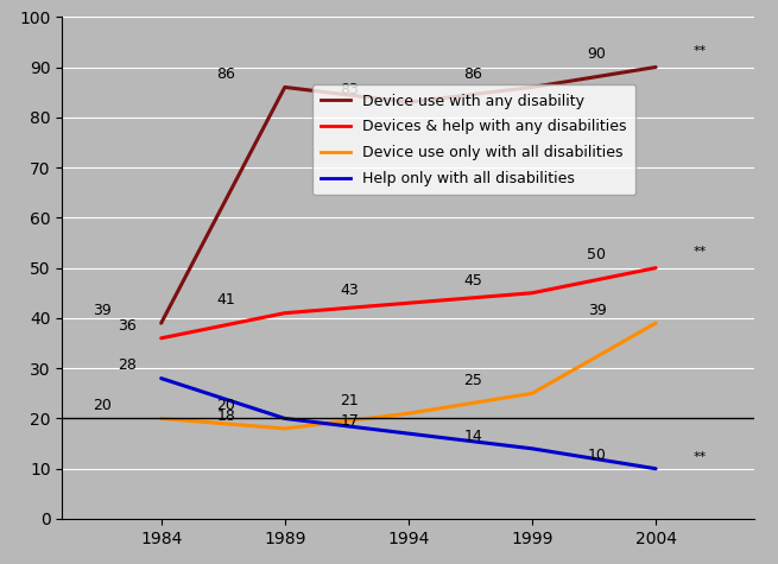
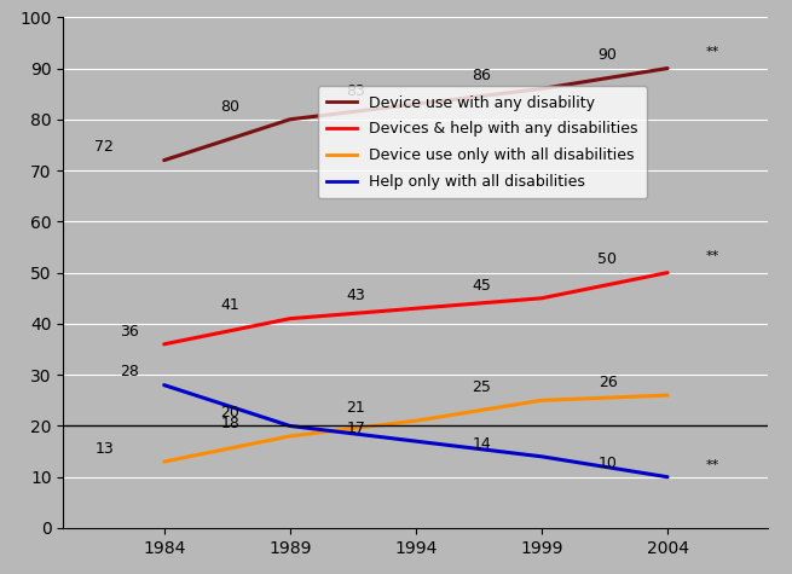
Device use with any disability/1984: 39 -> 72
Device use only with all disabilities/1984: 20 -> 13
Device use with any disability/1989: 86 -> 80
Device use only with all disabilities/2004: 39 -> 26
